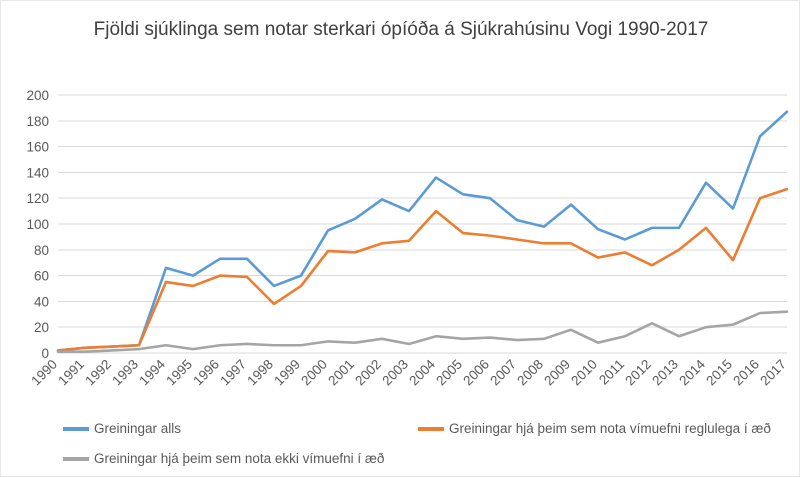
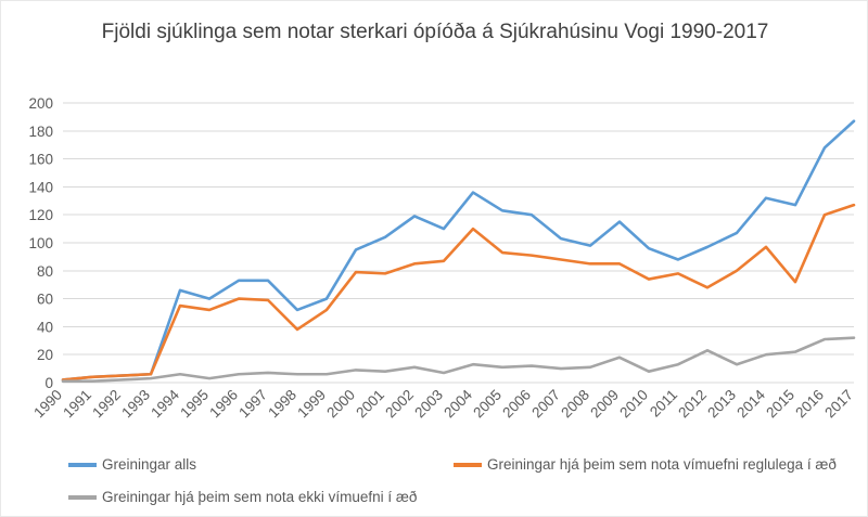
Greiningar alls/2013: 97 -> 107
Greiningar alls/2015: 112 -> 127
